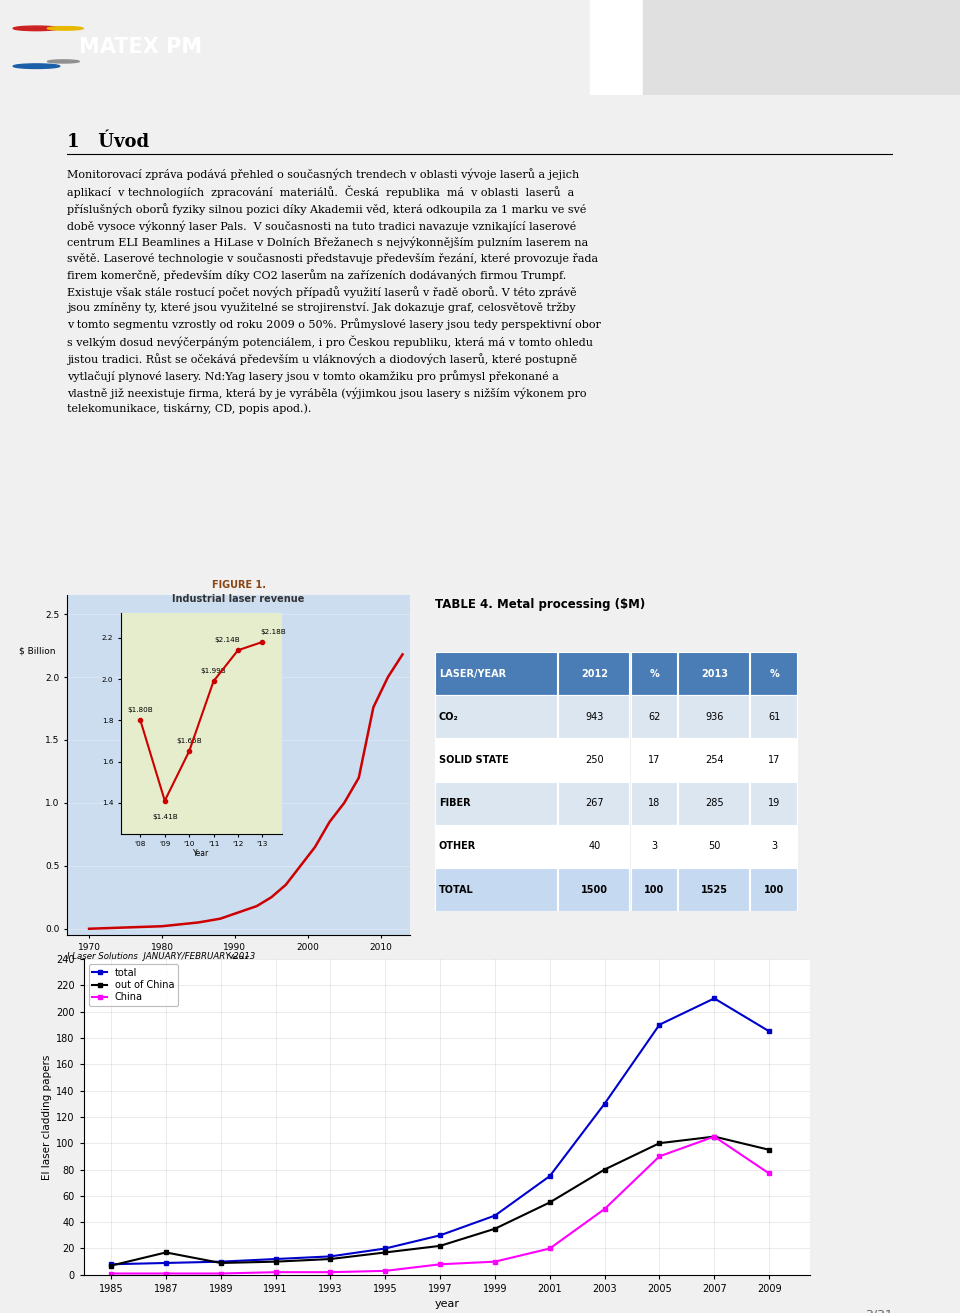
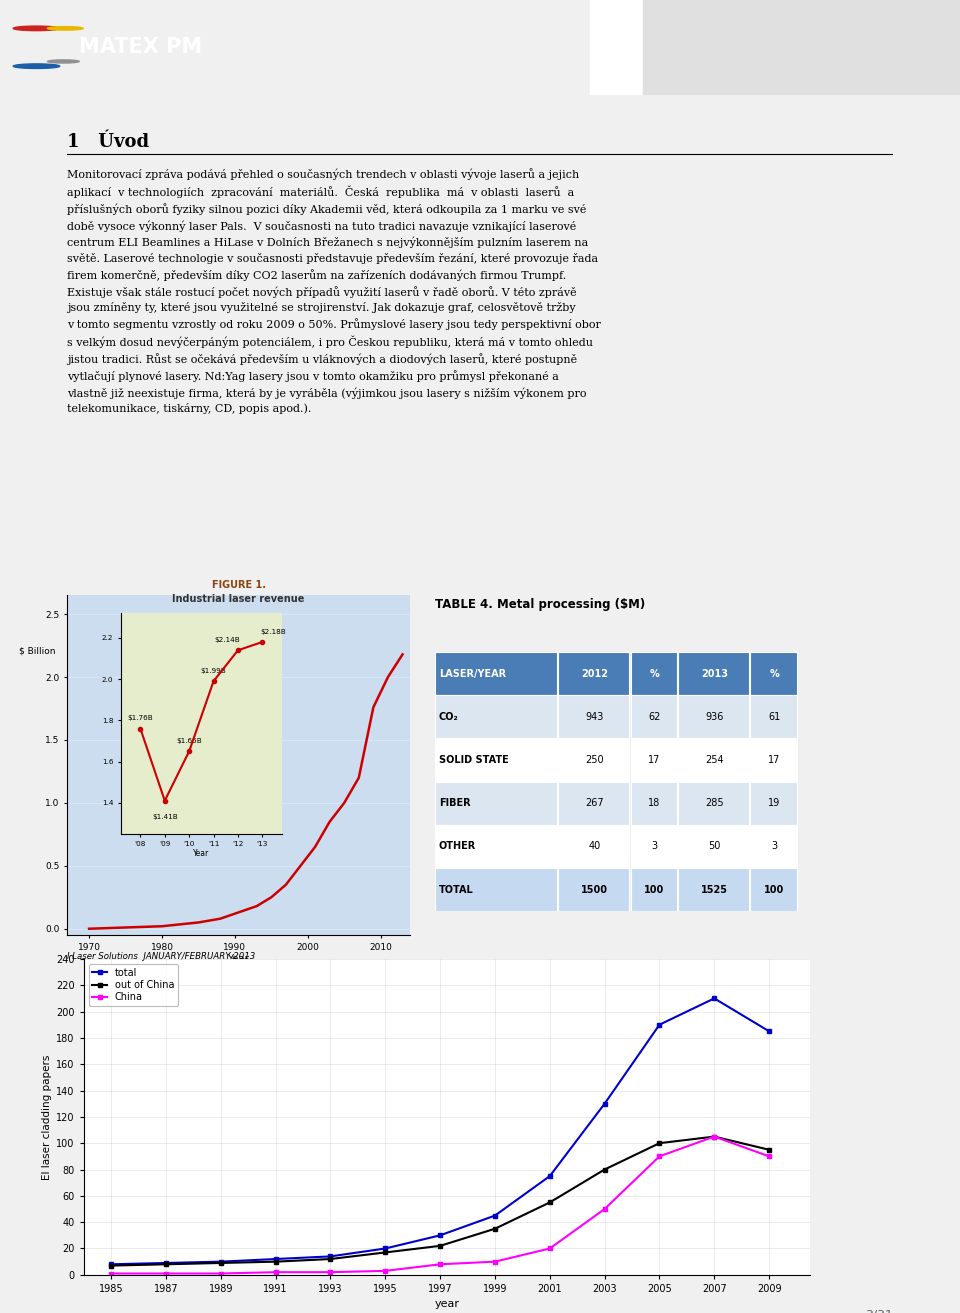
'08: $1.80B -> $1.76B
out of China/1987: 17 -> 8
China/2009: 77 -> 90
